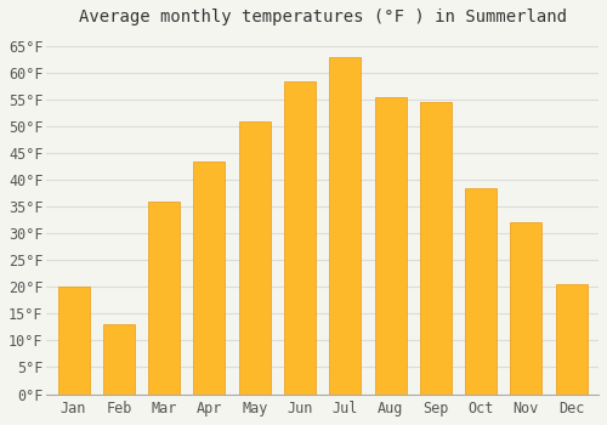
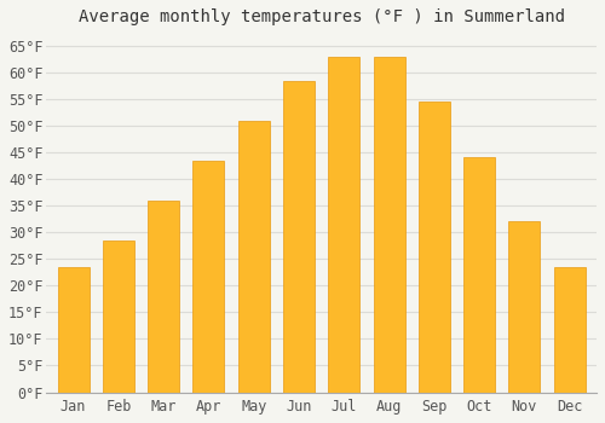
Jan: 20.0°F -> 23.5°F
Feb: 13.0°F -> 28.5°F
Aug: 55.5°F -> 63.0°F
Oct: 38.5°F -> 44.0°F
Dec: 20.5°F -> 23.5°F
